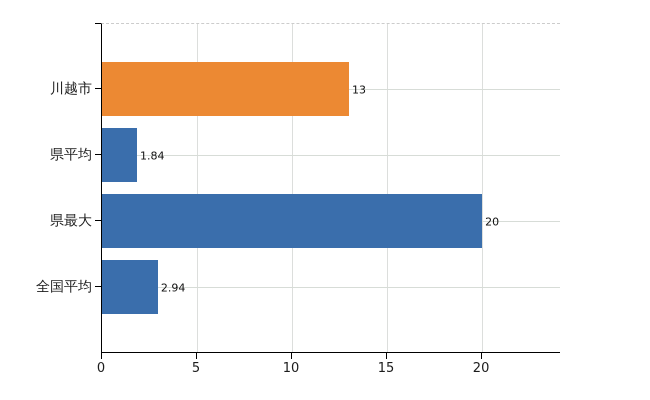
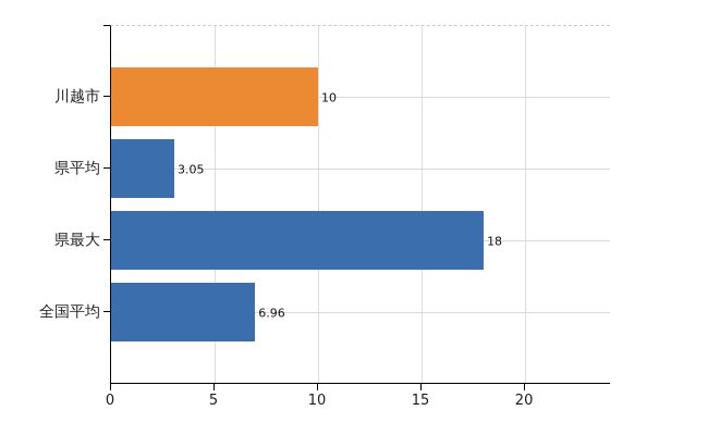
川越市: 13 -> 10
県平均: 1.84 -> 3.05
県最大: 20 -> 18
全国平均: 2.94 -> 6.96
